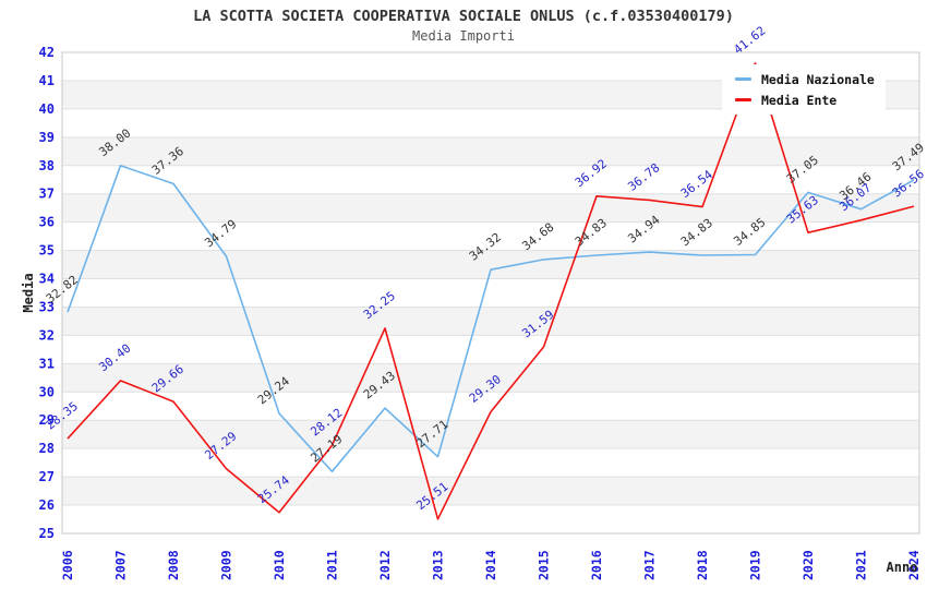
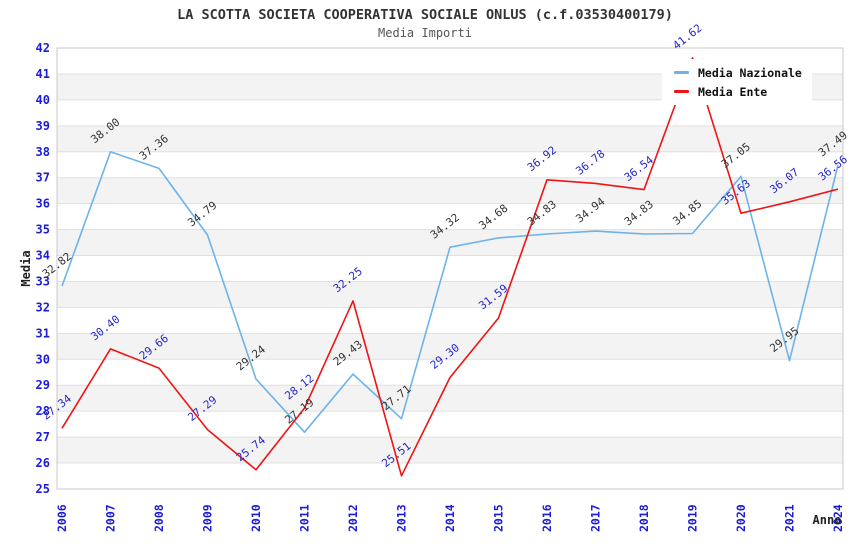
Media Ente/2006: 28.35 -> 27.34
Media Nazionale/2021: 36.46 -> 29.95
